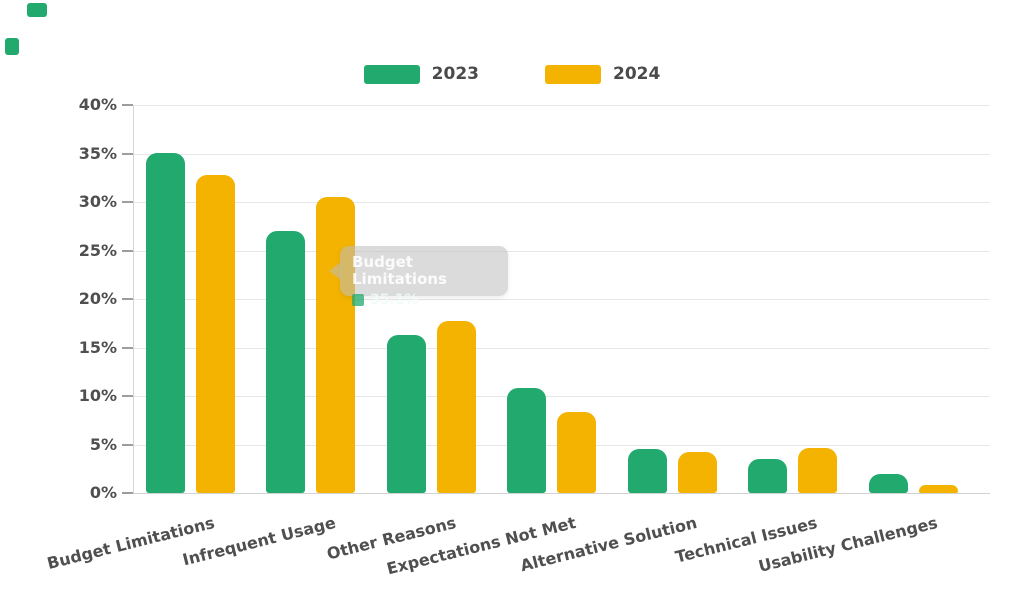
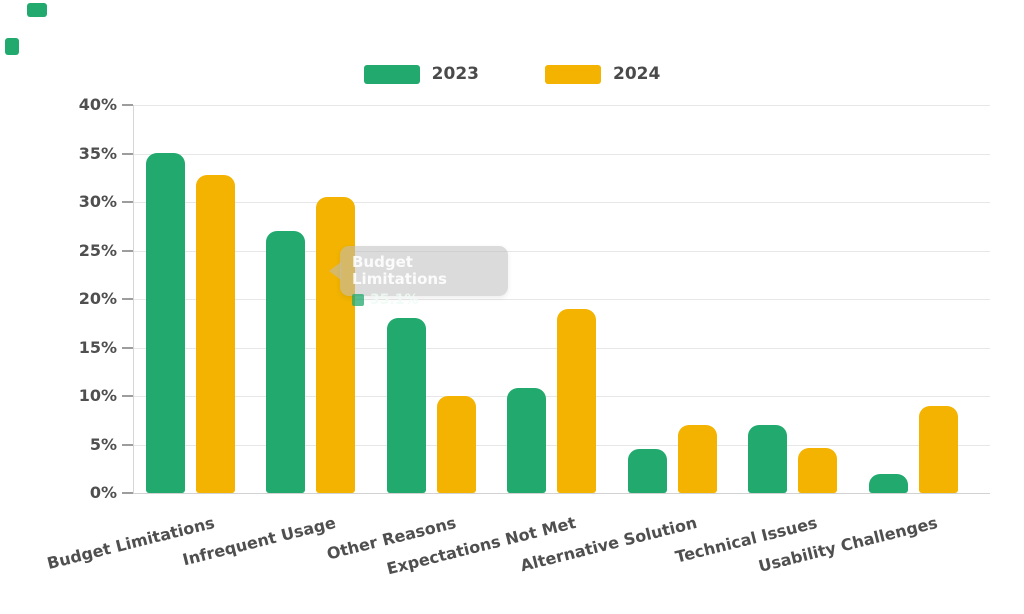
2023/Other Reasons: 16% -> 18%
2024/Other Reasons: 18% -> 10%
2024/Expectations Not Met: 8% -> 19%
2024/Alternative Solution: 4% -> 7%
2023/Technical Issues: 4% -> 7%
2024/Usability Challenges: 1% -> 9%
